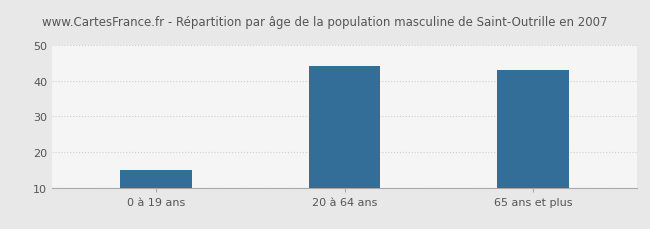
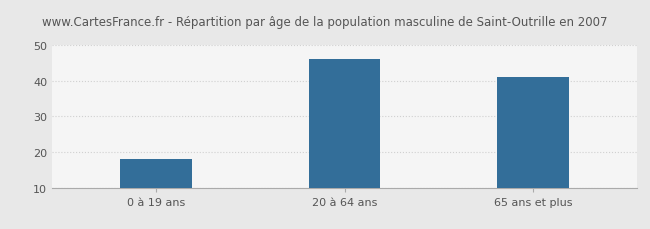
0 à 19 ans: 15 -> 18
20 à 64 ans: 44 -> 46
65 ans et plus: 43 -> 41
